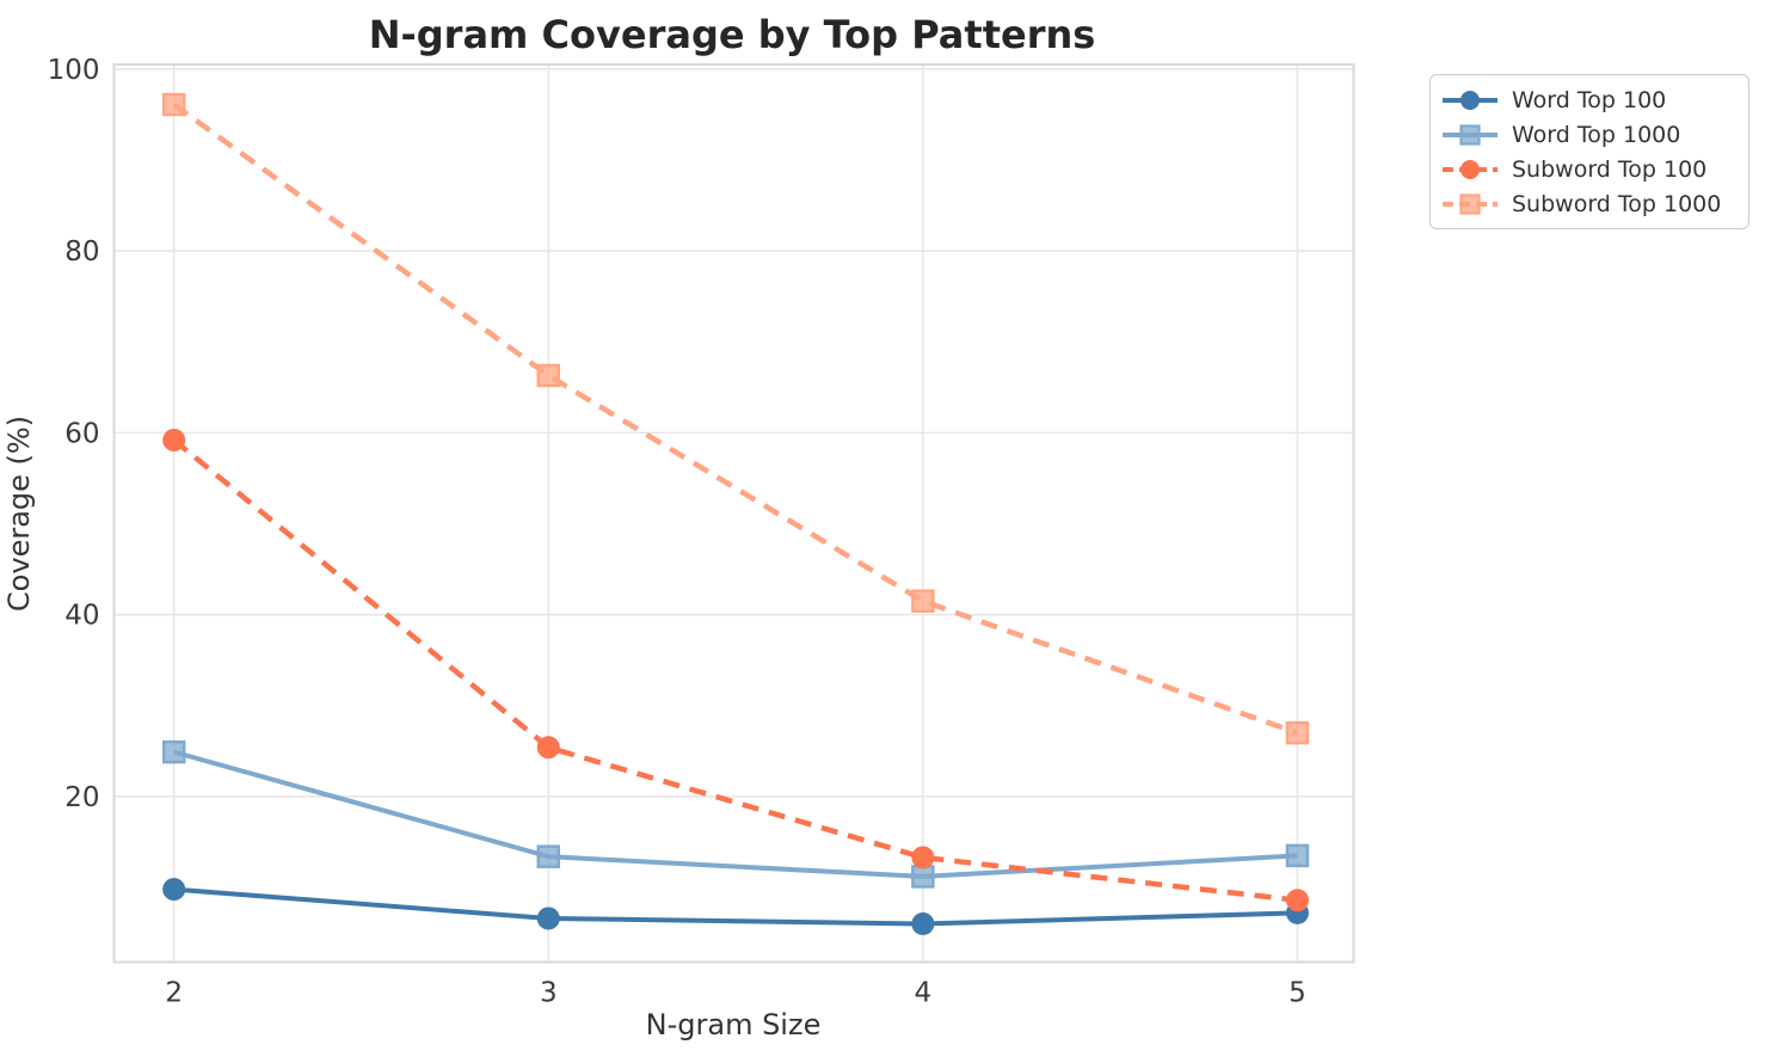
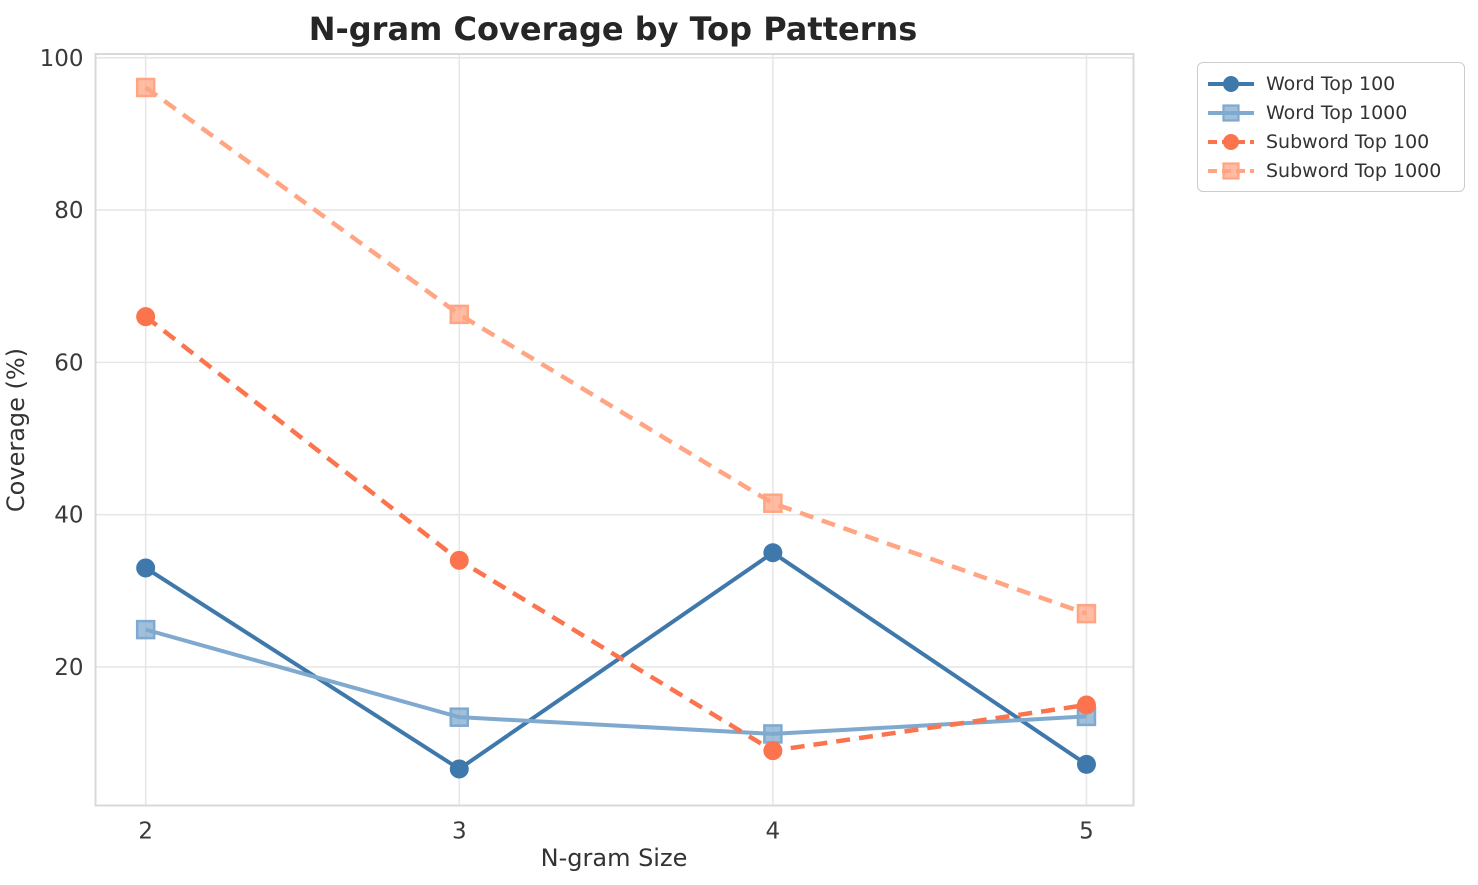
Word Top 100/2: 10 -> 33
Subword Top 100/2: 59 -> 66
Subword Top 100/3: 25 -> 34
Word Top 100/4: 6 -> 35
Subword Top 100/4: 13 -> 9
Subword Top 100/5: 9 -> 15
